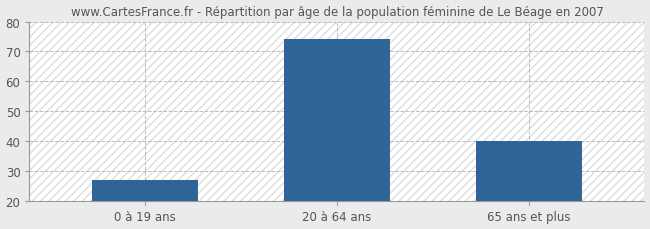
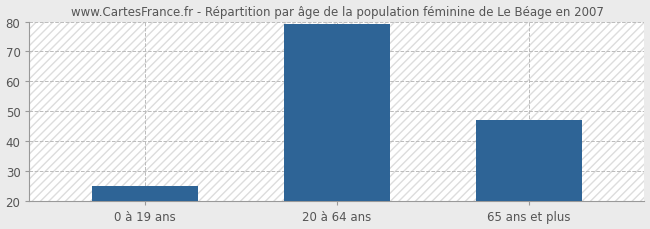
0 à 19 ans: 27 -> 25
20 à 64 ans: 74 -> 79
65 ans et plus: 40 -> 47
